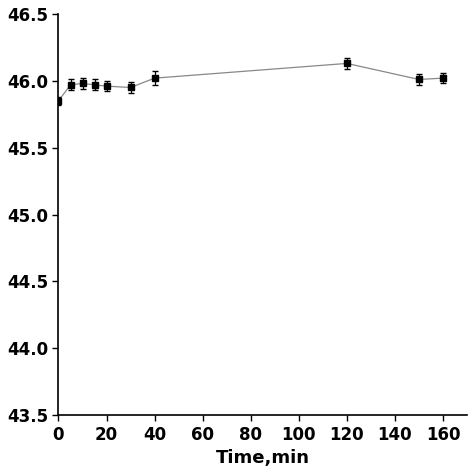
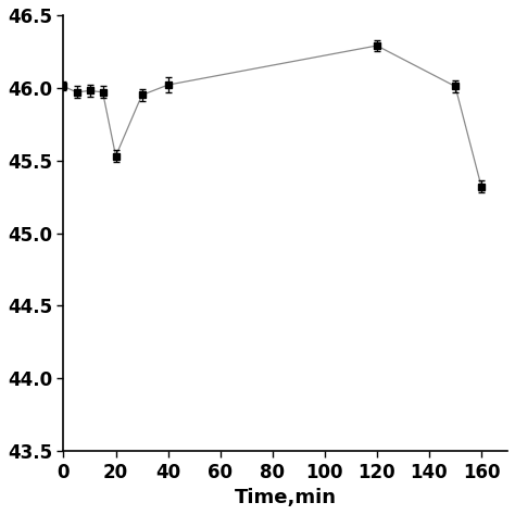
0: 45.85 -> 46.01
20: 45.96 -> 45.53
120: 46.13 -> 46.29
160: 46.02 -> 45.32
